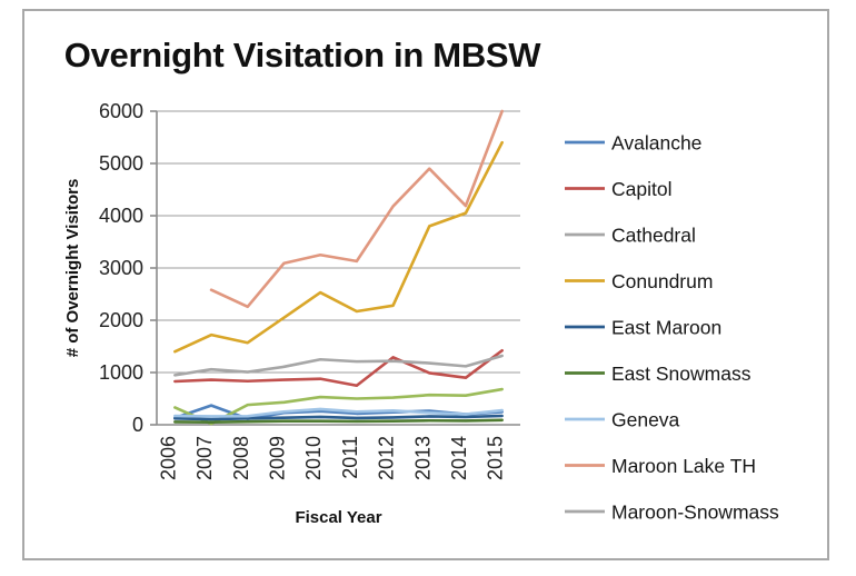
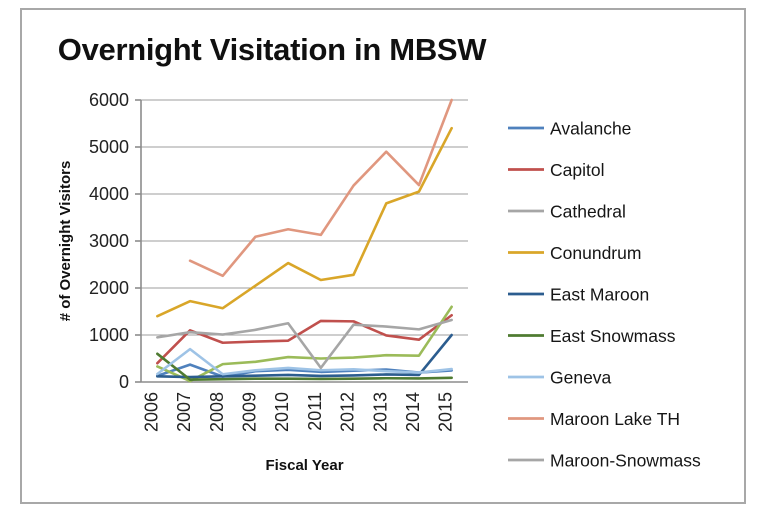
Capitol/2006: 800 -> 400
East Snowmass/2006: 100 -> 600
Capitol/2007: 900 -> 1100
Geneva/2007: 200 -> 700
Capitol/2011: 800 -> 1300
Maroon-Snowmass/2011: 1200 -> 300
Cathedral/2015: 700 -> 1600
East Maroon/2015: 200 -> 1000
